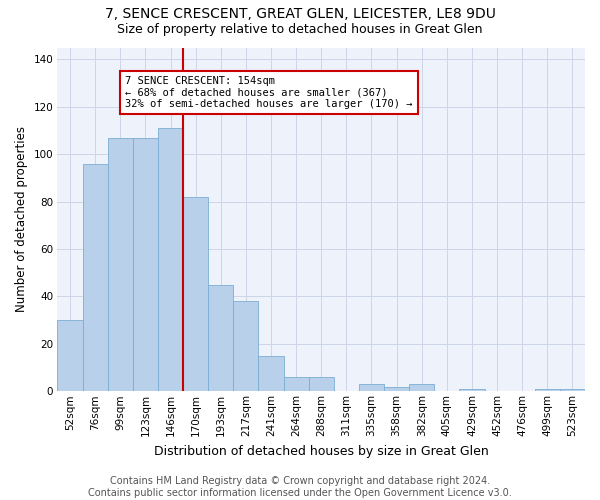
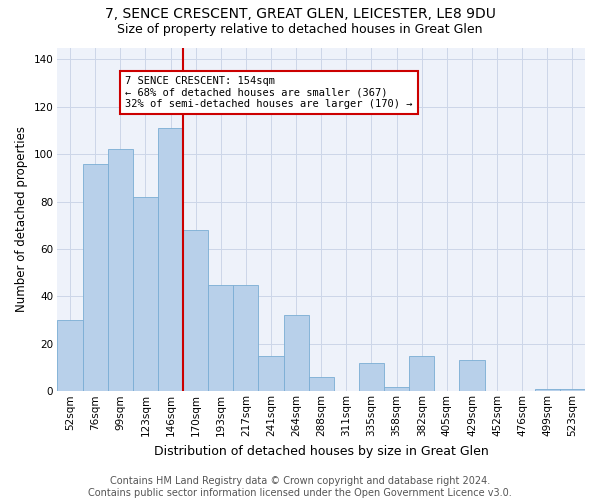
99sqm: 107 -> 102
123sqm: 107 -> 82
170sqm: 82 -> 68
217sqm: 38 -> 45
264sqm: 6 -> 32
335sqm: 3 -> 12
382sqm: 3 -> 15
429sqm: 1 -> 13
